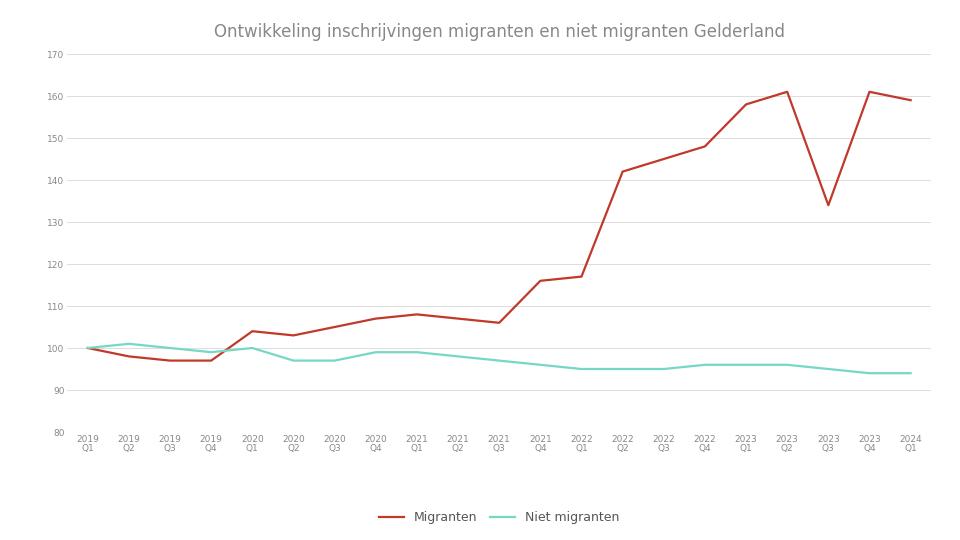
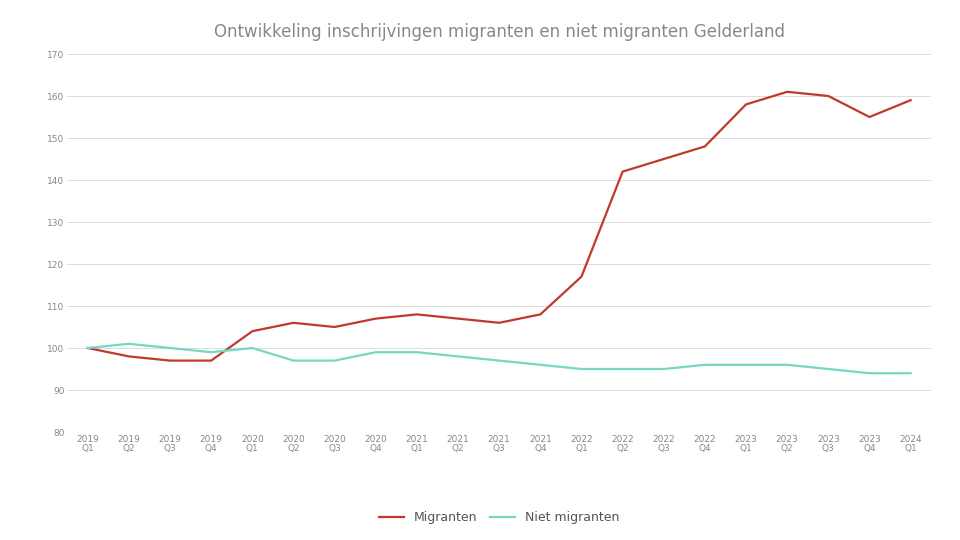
Migranten/2020 Q2: 103 -> 106
Migranten/2021 Q4: 116 -> 108
Migranten/2023 Q3: 134 -> 160
Migranten/2023 Q4: 161 -> 155
